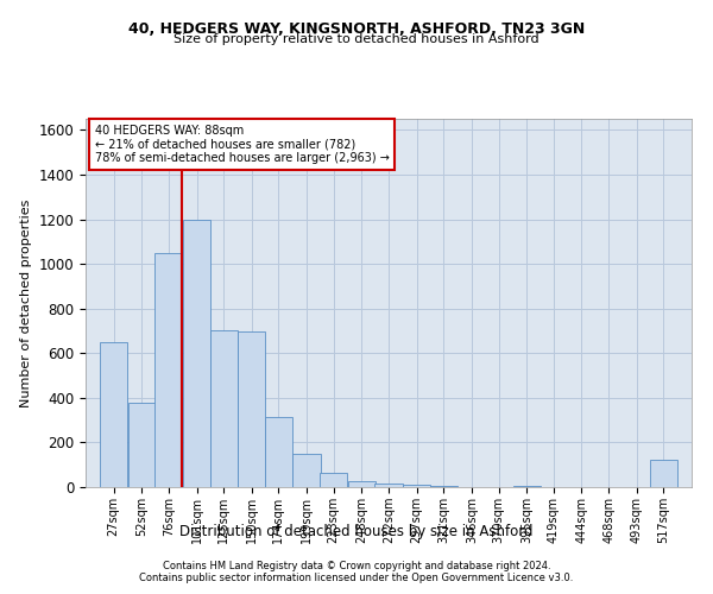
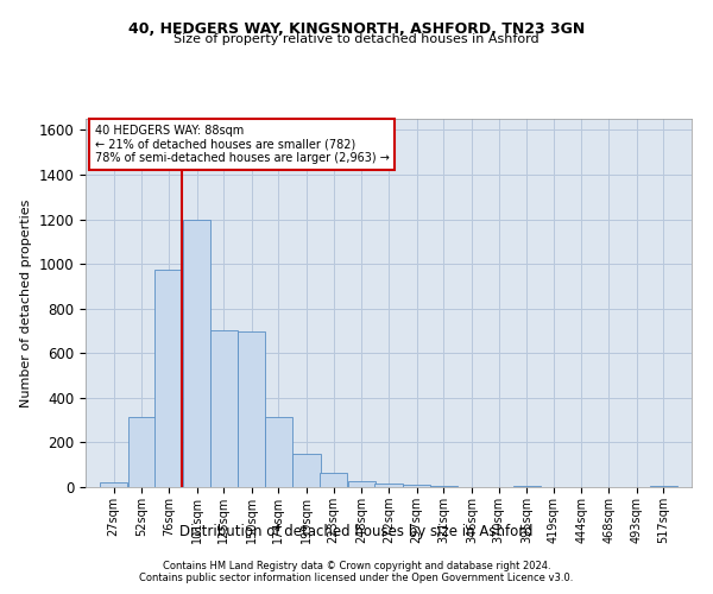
27sqm: 650 -> 20
52sqm: 380 -> 320
76sqm: 1050 -> 980
517sqm: 120 -> 0
